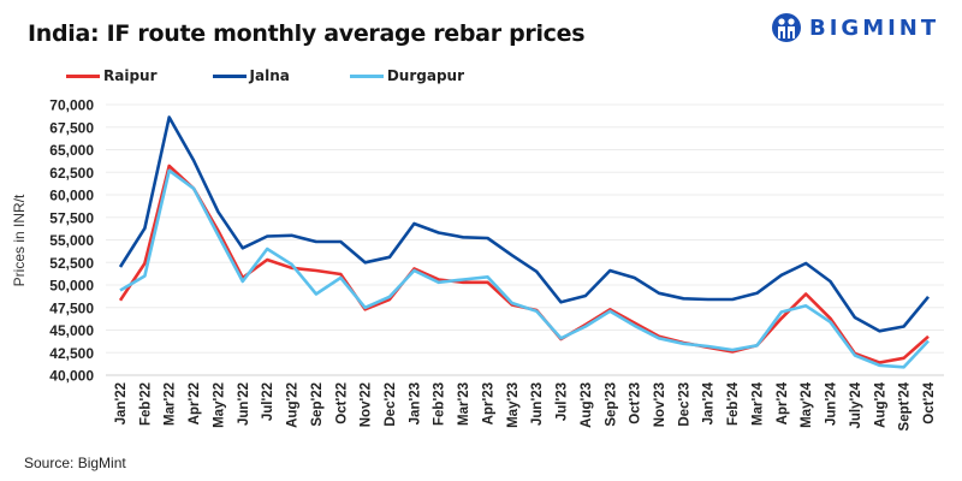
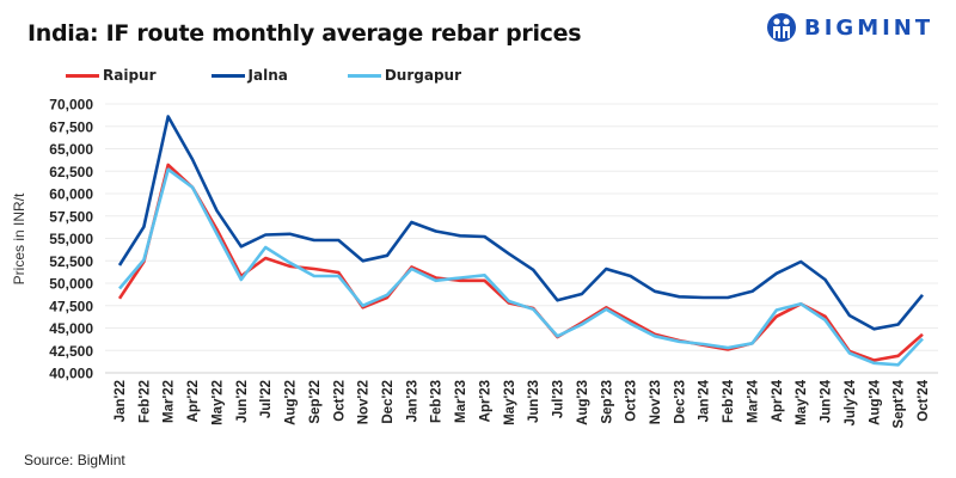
Durgapur/Feb'22: 51000 -> 53000
Durgapur/Sep'22: 49000 -> 51000
Raipur/May'24: 49000 -> 48000
